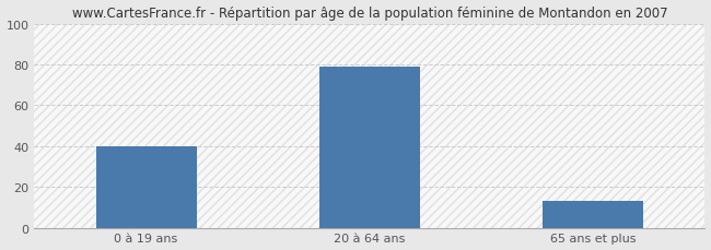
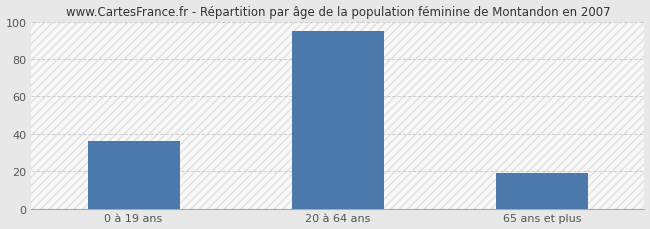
0 à 19 ans: 40 -> 36
20 à 64 ans: 79 -> 95
65 ans et plus: 13 -> 19
